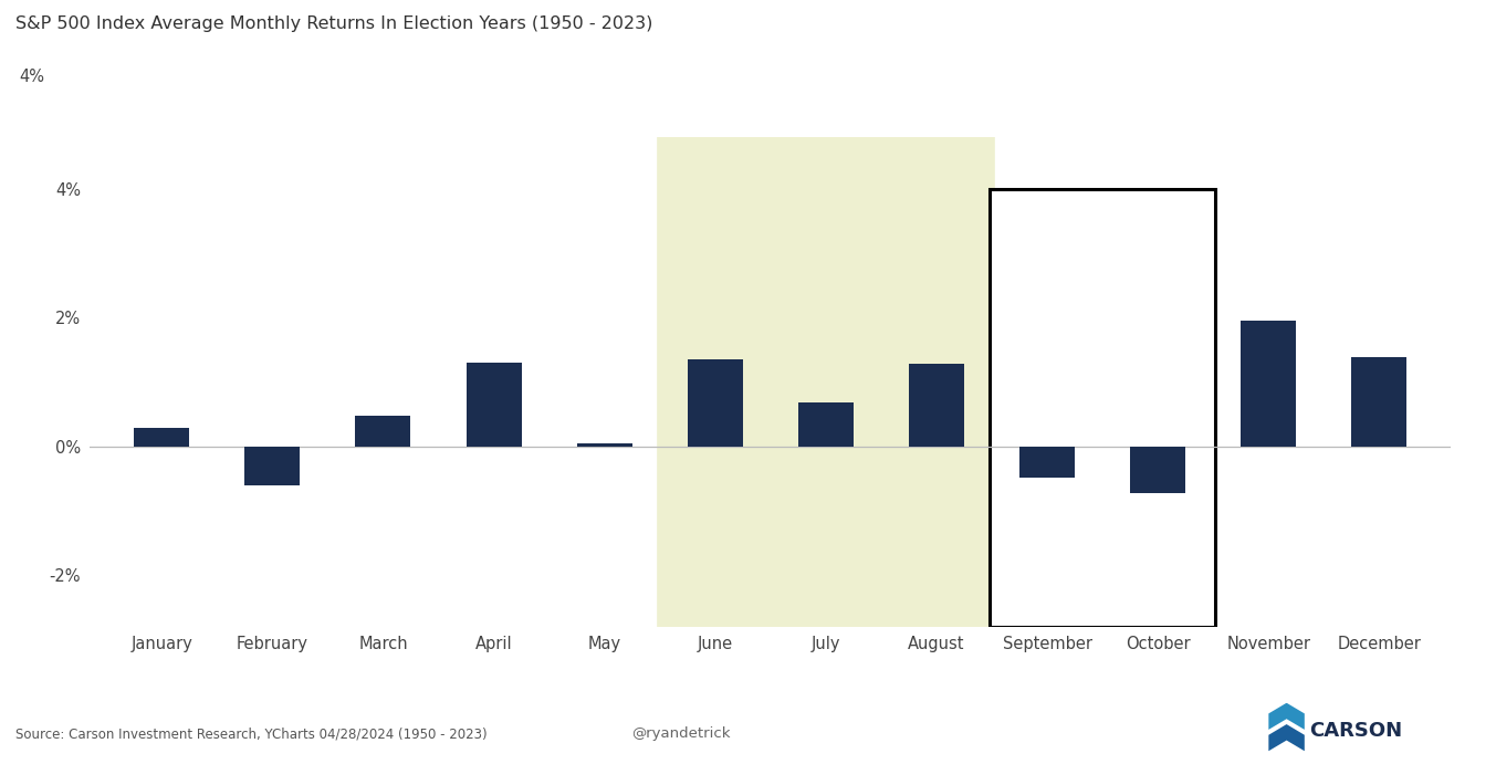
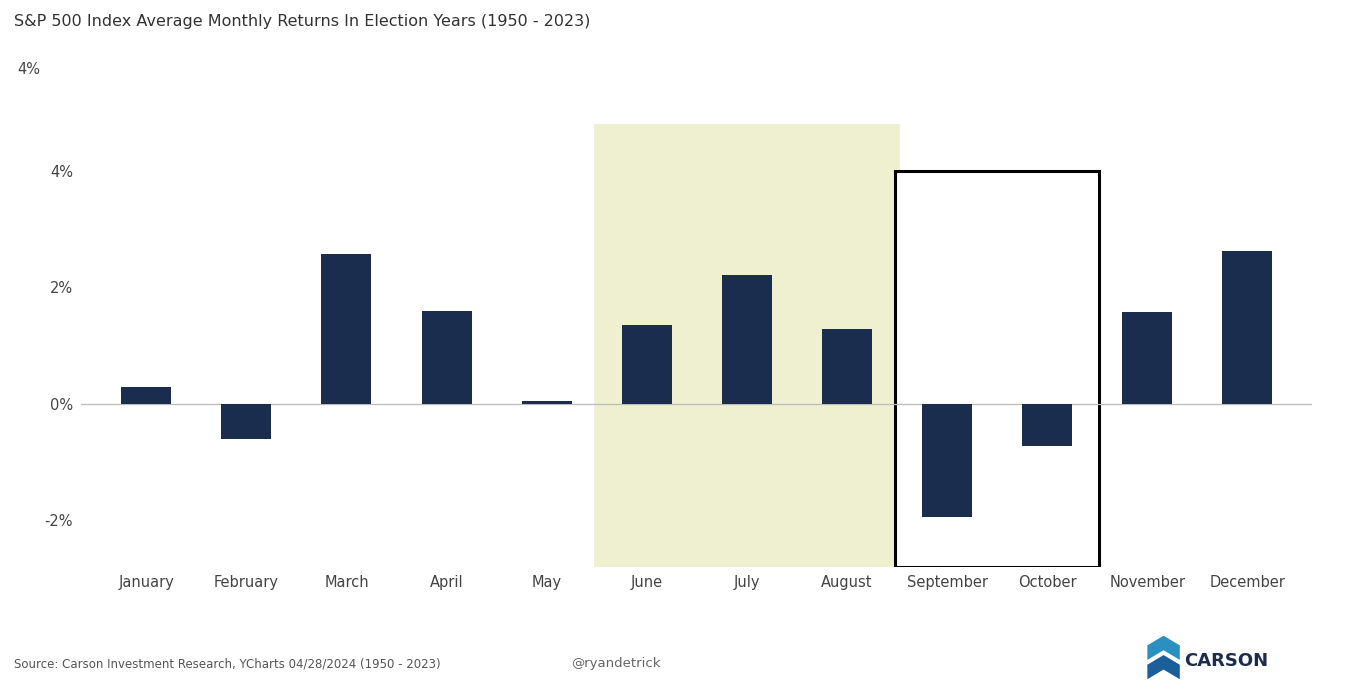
March: 0.48% -> 2.58%
April: 1.30% -> 1.60%
July: 0.68% -> 2.22%
September: -0.48% -> -1.94%
November: 1.95% -> 1.58%
December: 1.38% -> 2.62%
